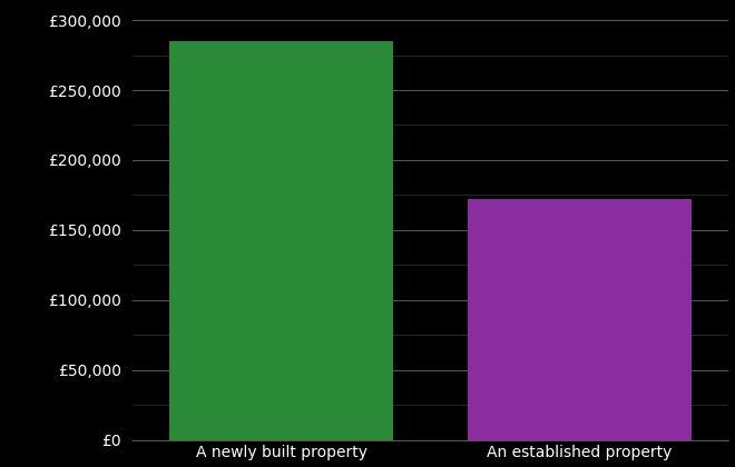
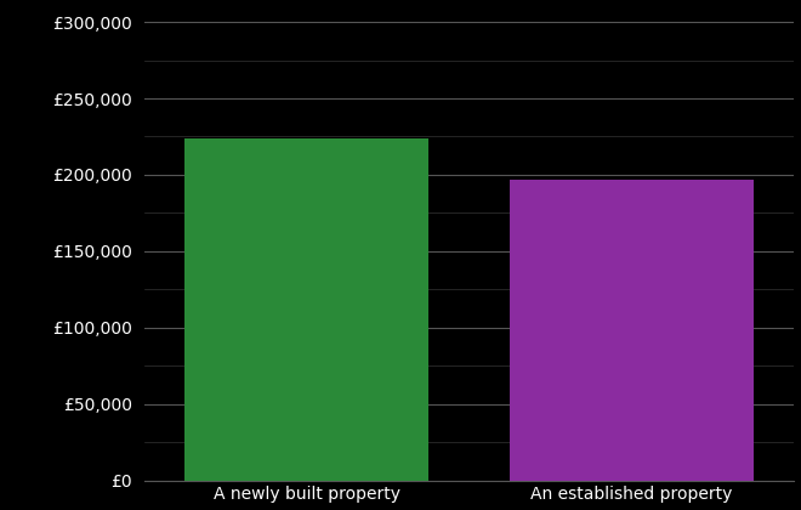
A newly built property: £285,000 -> £224,000
An established property: £172,000 -> £197,000
